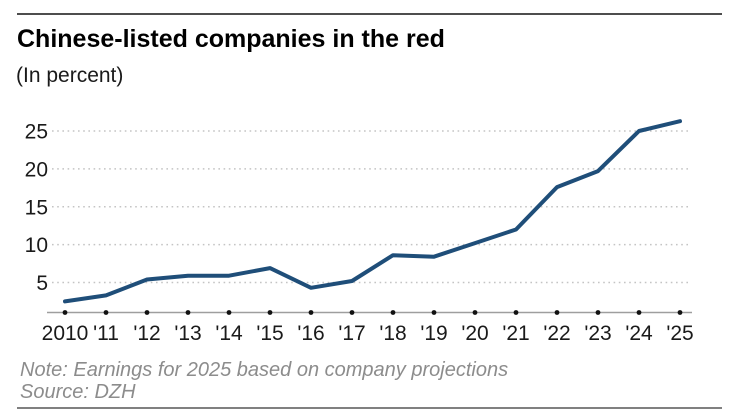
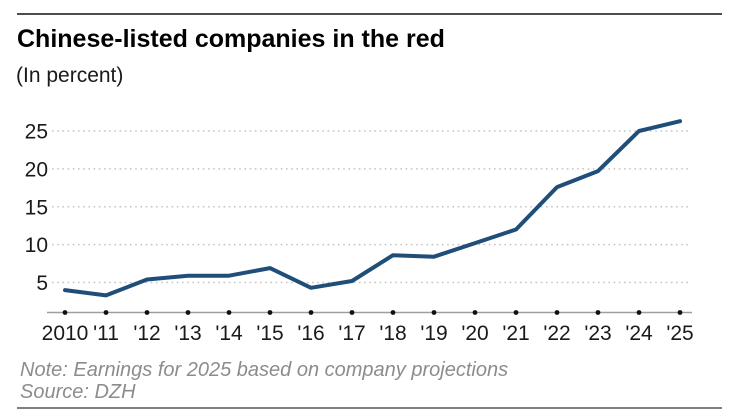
2010: 2 -> 4
